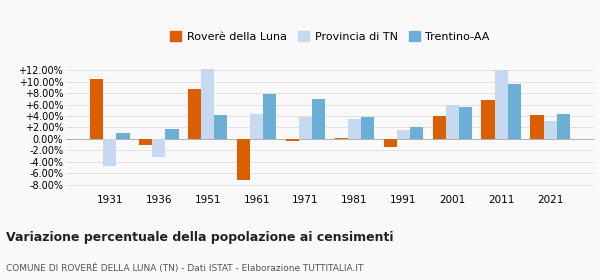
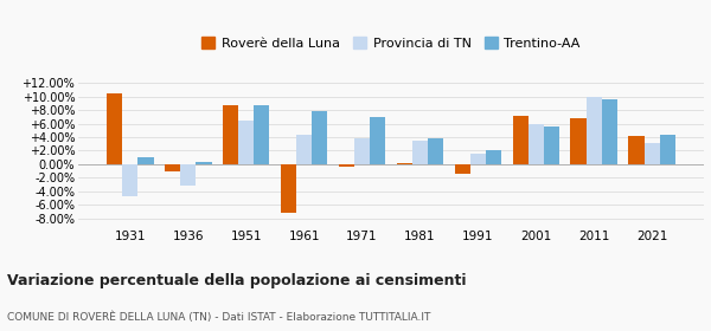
Trentino-AA/1936: 1.8% -> 0.4%
Provincia di TN/1951: 12.2% -> 6.5%
Trentino-AA/1951: 4.2% -> 8.8%
Roverè della Luna/2001: 4.0% -> 7.2%
Provincia di TN/2011: 12.0% -> 10.0%
